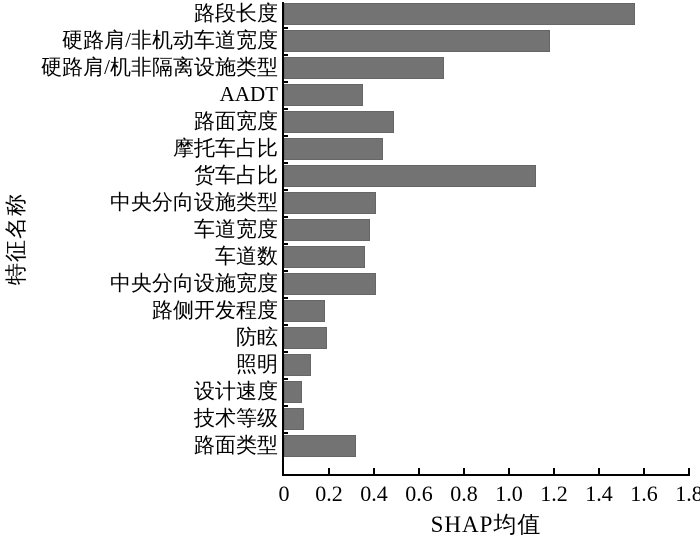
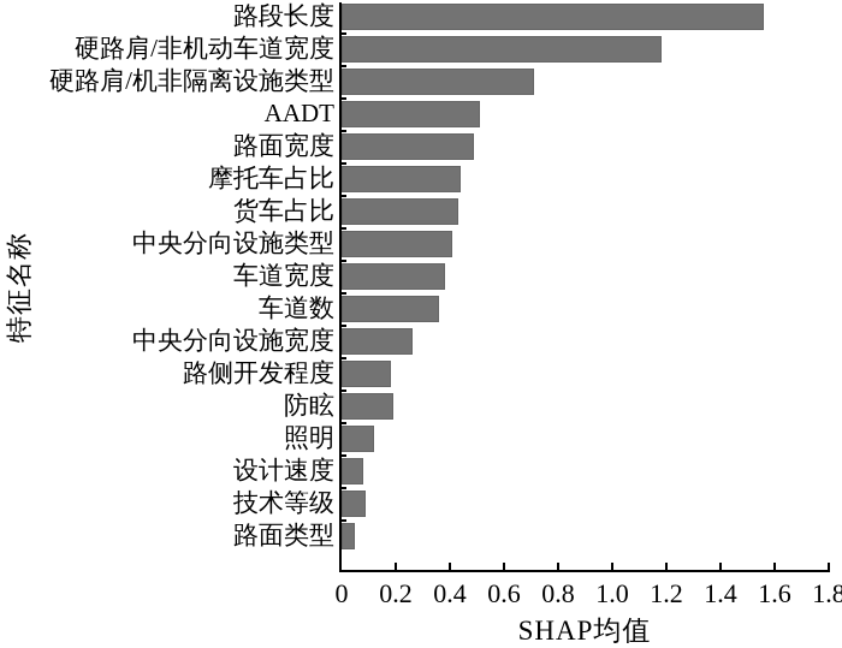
AADT: 0.35 -> 0.51
货车占比: 1.12 -> 0.43
中央分向设施宽度: 0.41 -> 0.26
路面类型: 0.32 -> 0.05
